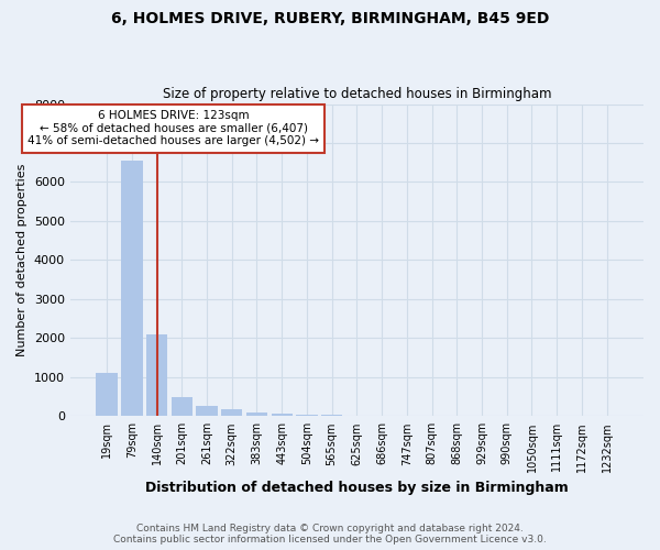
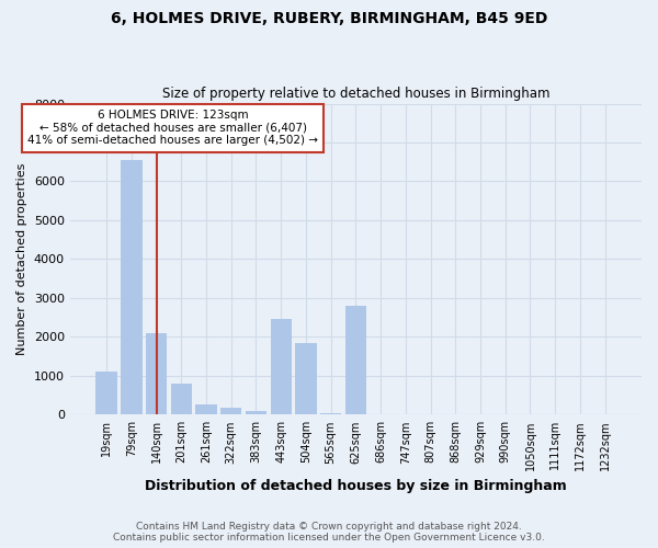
201sqm: 500 -> 800
443sqm: 60 -> 2450
504sqm: 40 -> 1850
625sqm: 10 -> 2800
